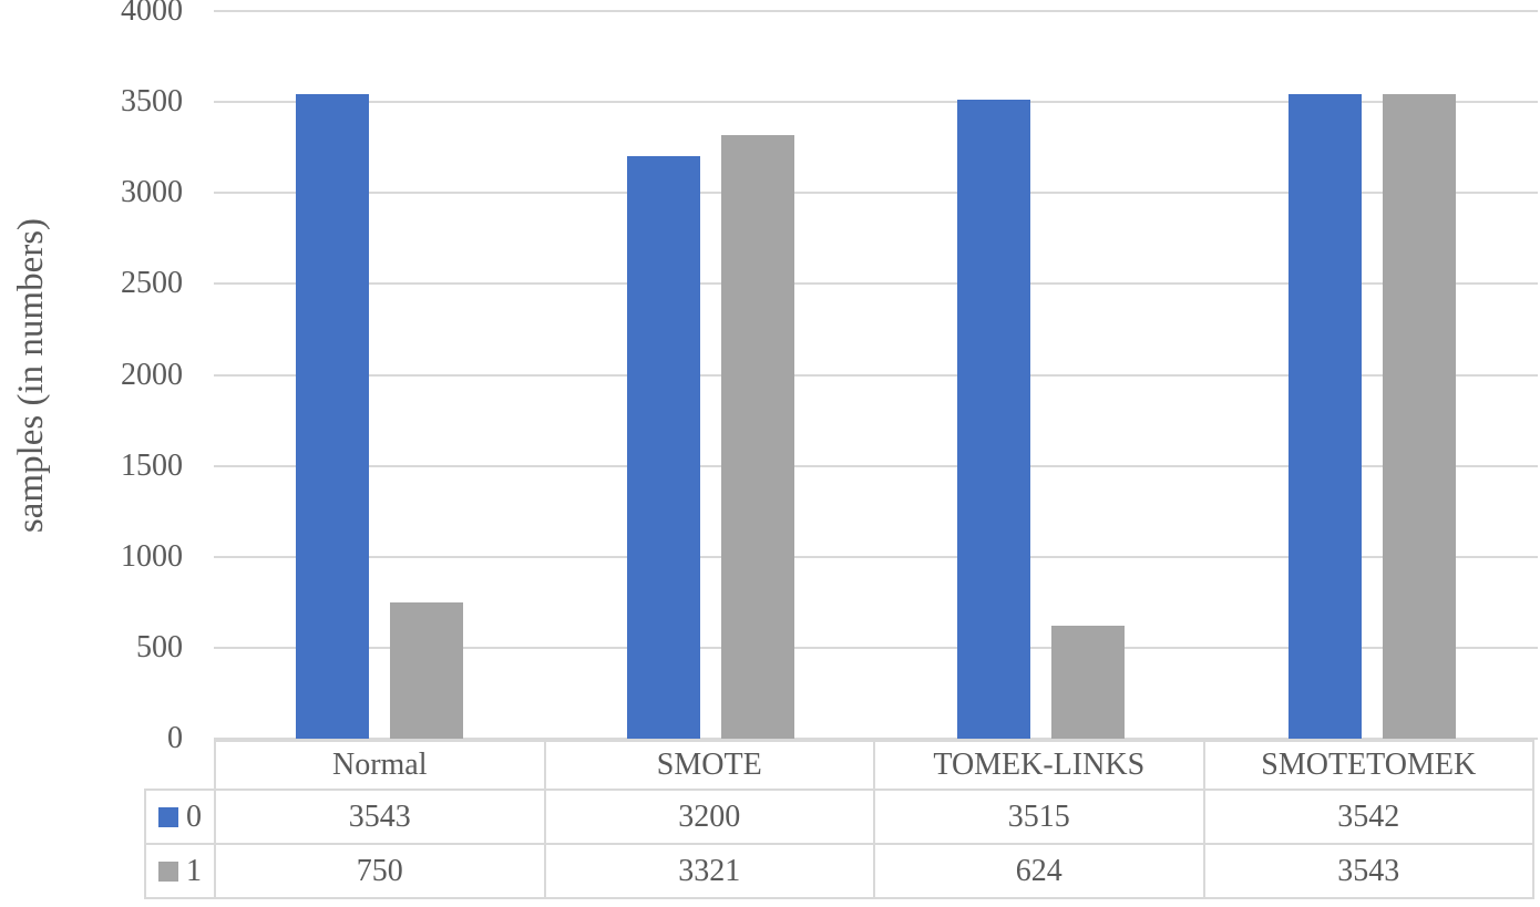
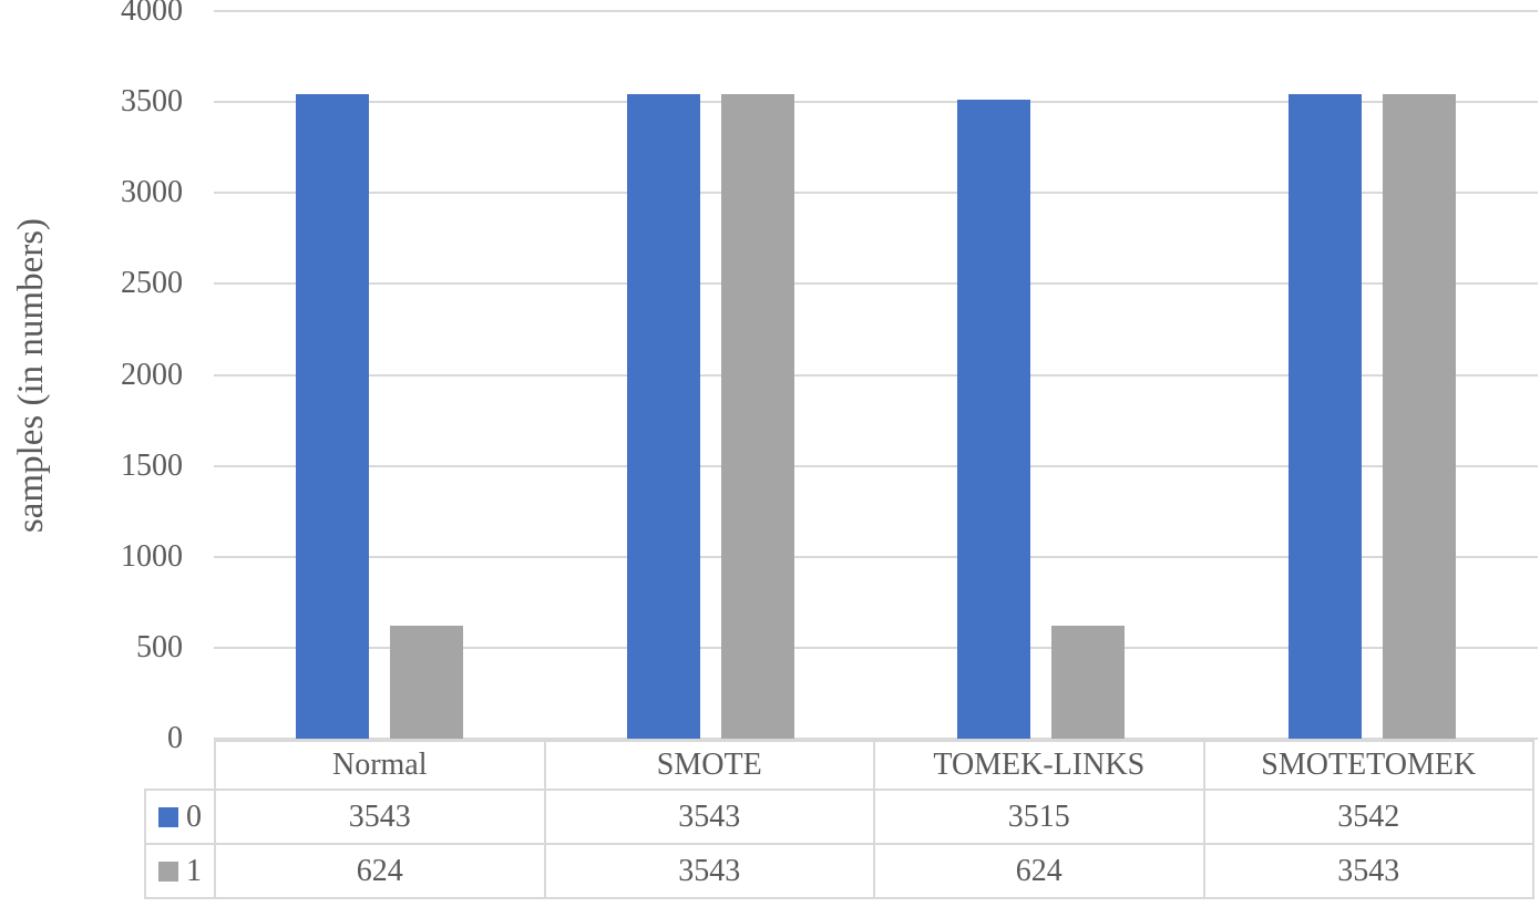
1/Normal: 750 -> 624
0/SMOTE: 3200 -> 3543
1/SMOTE: 3321 -> 3543
